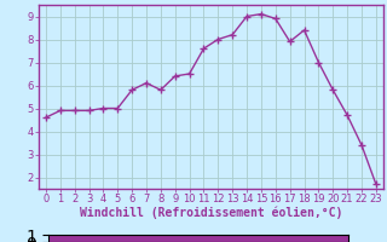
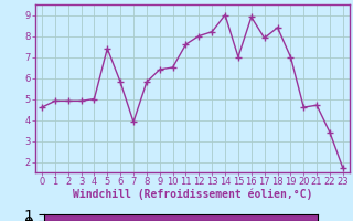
5: 5.0 -> 7.4
7: 6.1 -> 3.9
15: 9.1 -> 7.0
20: 5.8 -> 4.6
